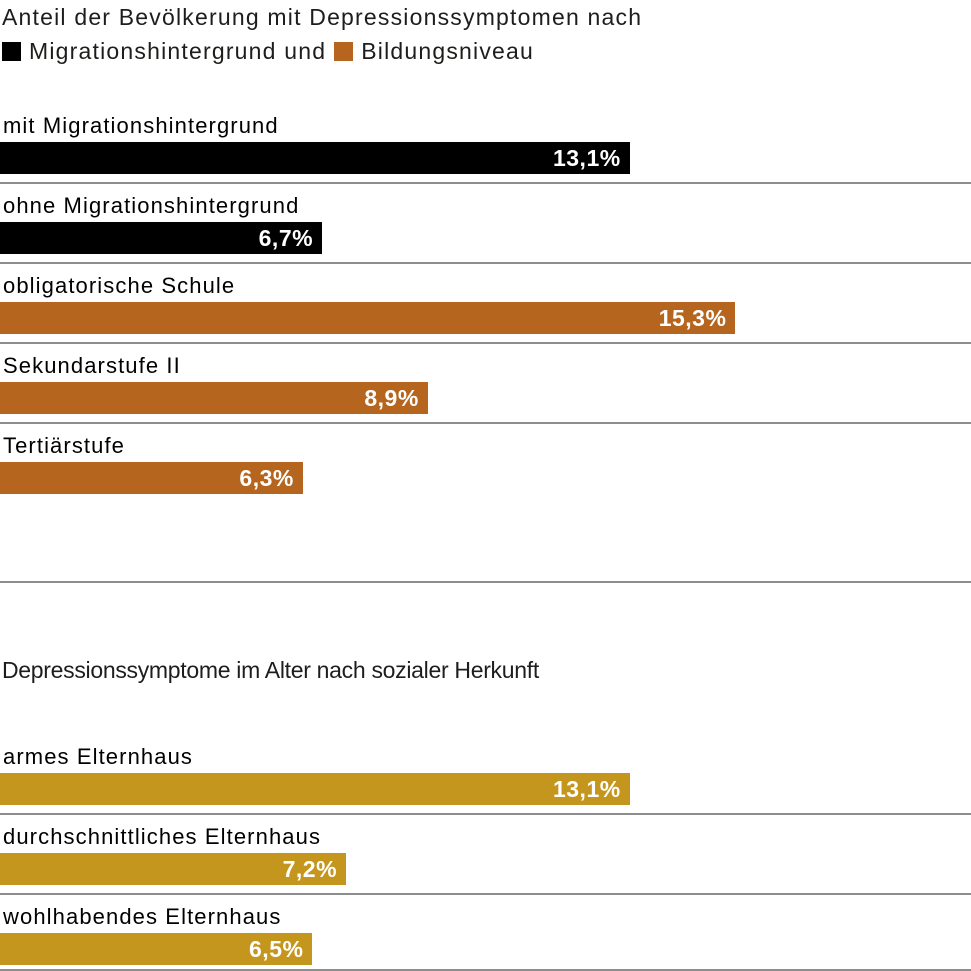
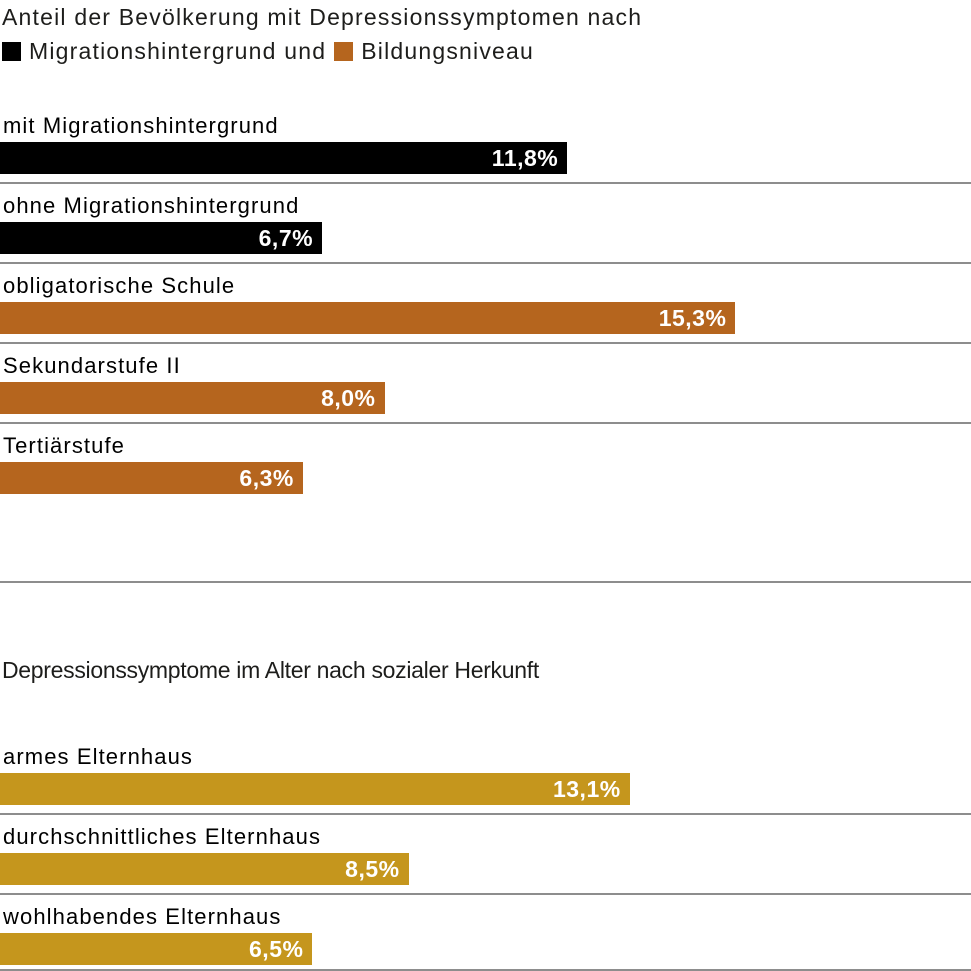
Anteil der Bevölkerung mit Depressionssymptomen nach/mit Migrationshintergrund: 13,1% -> 11,8%
Anteil der Bevölkerung mit Depressionssymptomen nach/Sekundarstufe II: 8,9% -> 8,0%
Depressionssymptome im Alter nach sozialer Herkunft/durchschnittliches Elternhaus: 7,2% -> 8,5%
